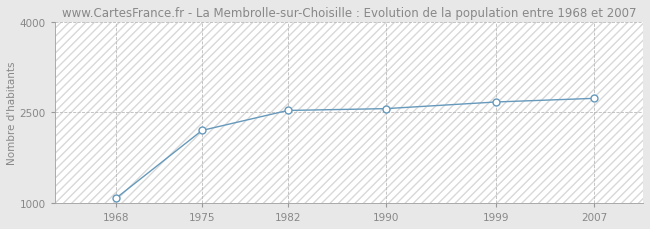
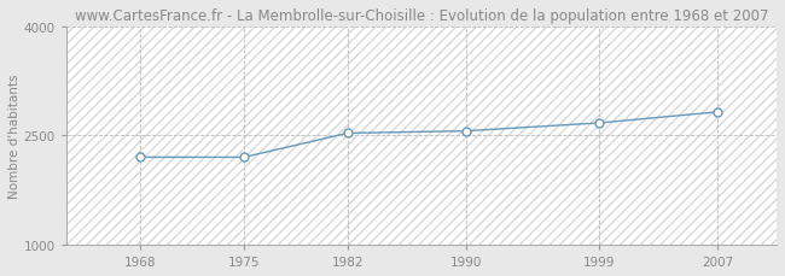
1968: 1080 -> 2200
2007: 2730 -> 2820
